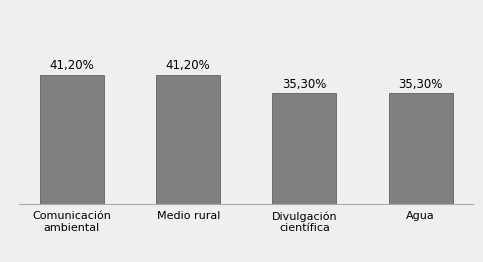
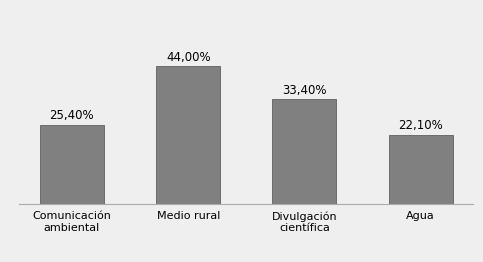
Comunicación ambiental: 41,20% -> 25,40%
Medio rural: 41,20% -> 44,00%
Divulgación científica: 35,30% -> 33,40%
Agua: 35,30% -> 22,10%
